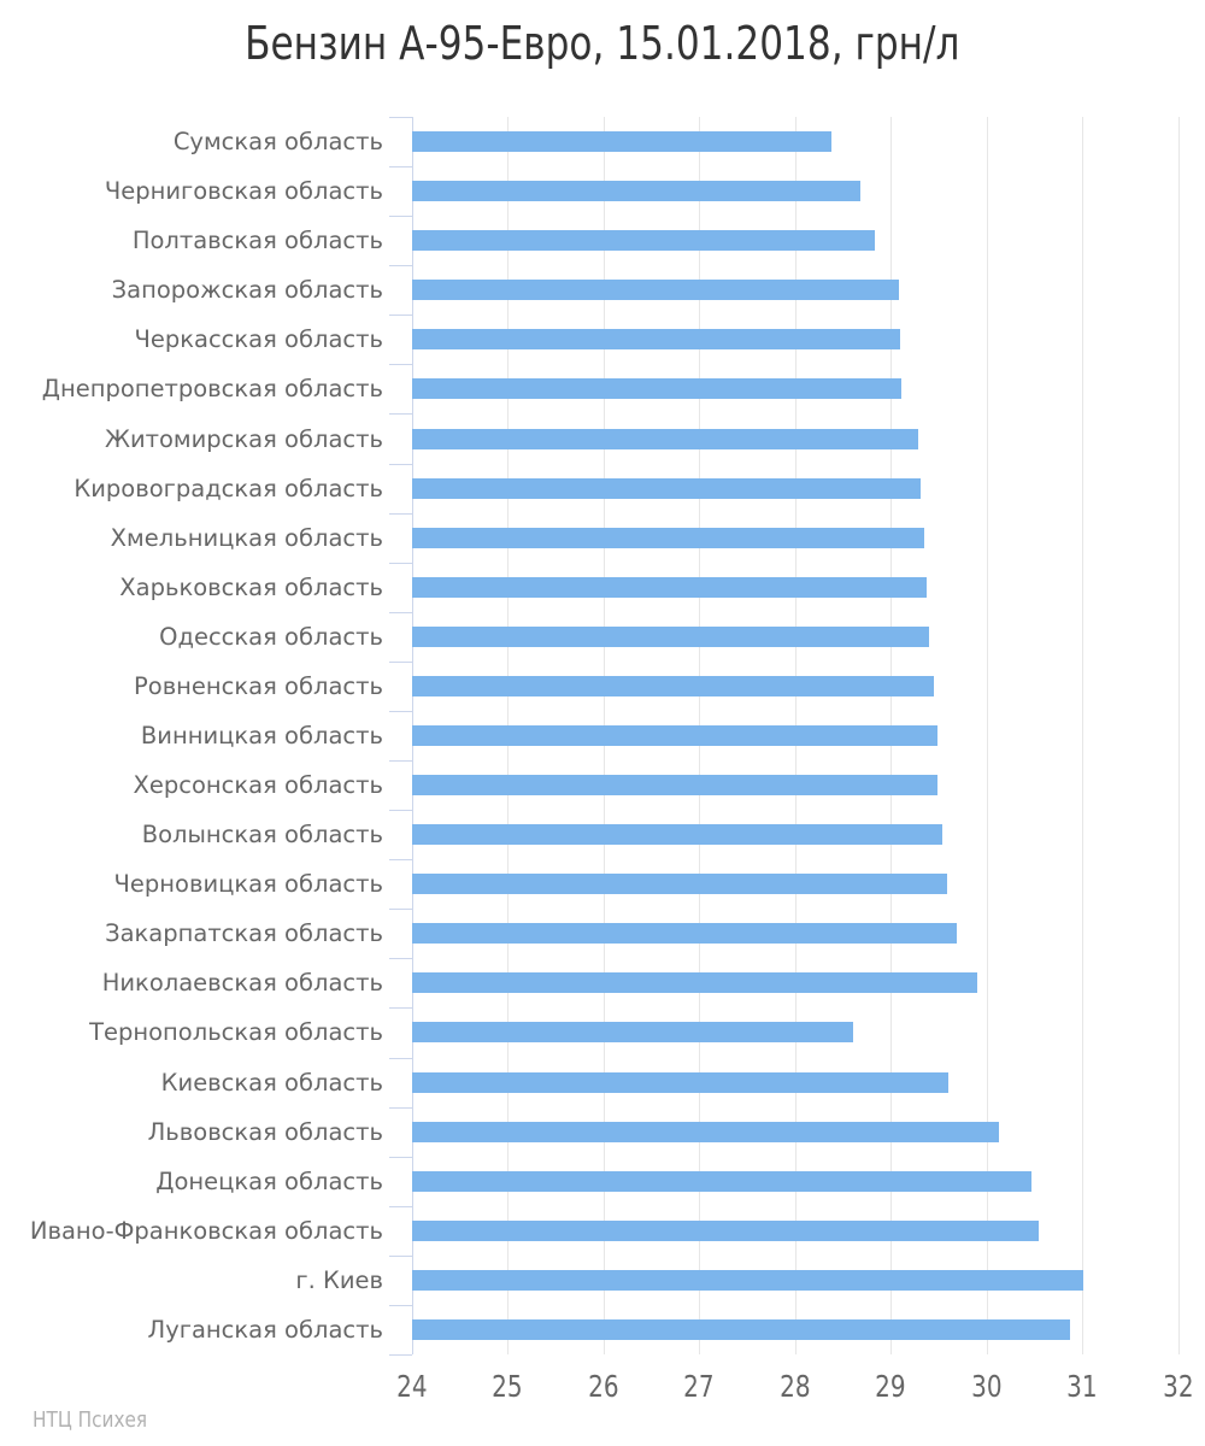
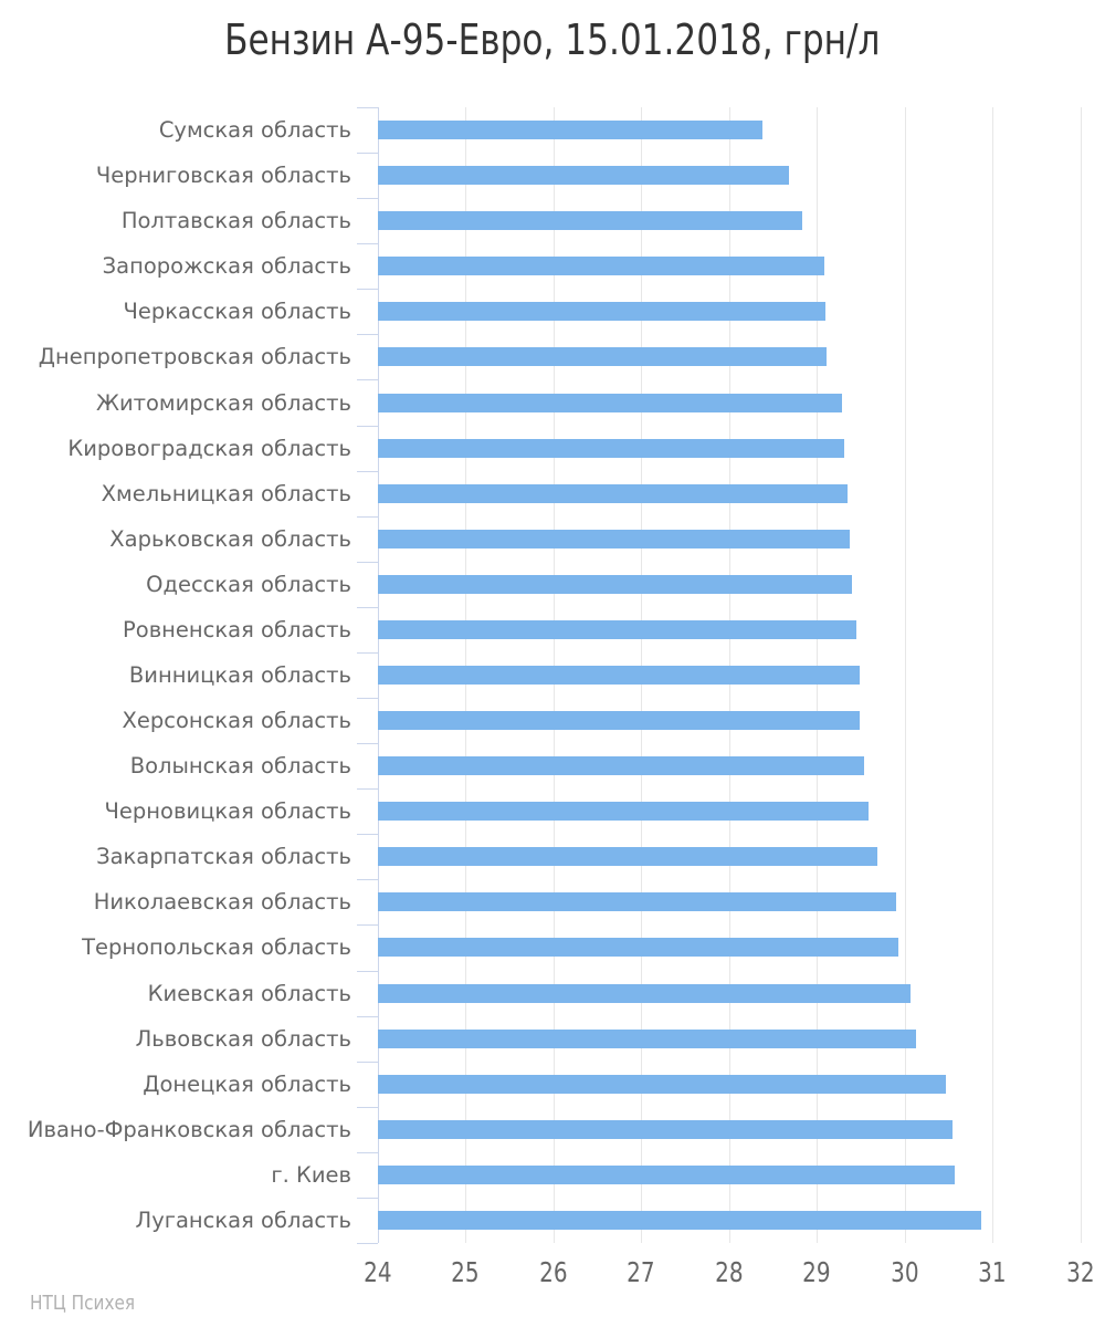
Тернопольская область: 28.6 -> 29.9
Киевская область: 29.6 -> 30.1
г. Киев: 31.0 -> 30.6
